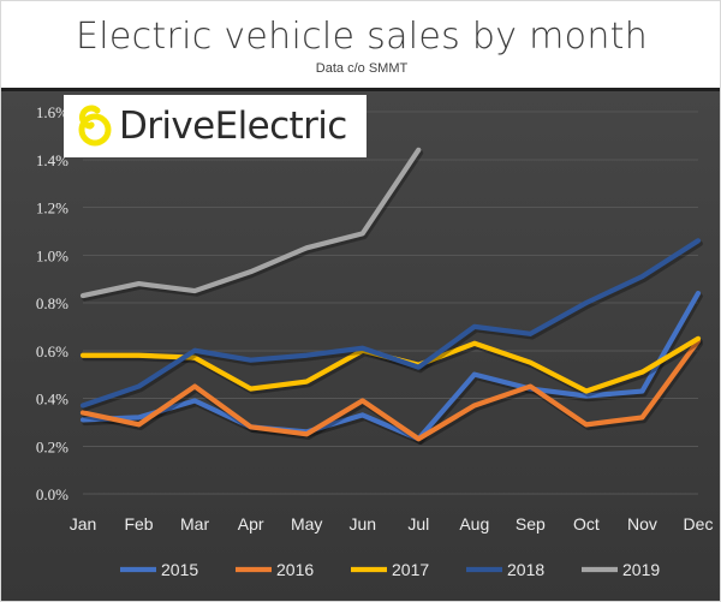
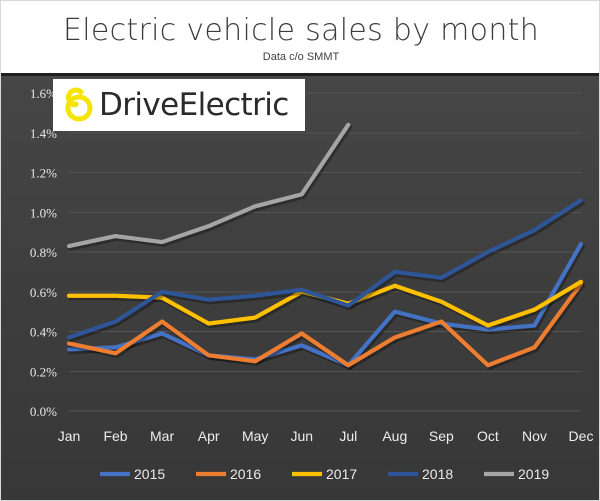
2016/Oct: 0.29% -> 0.23%
